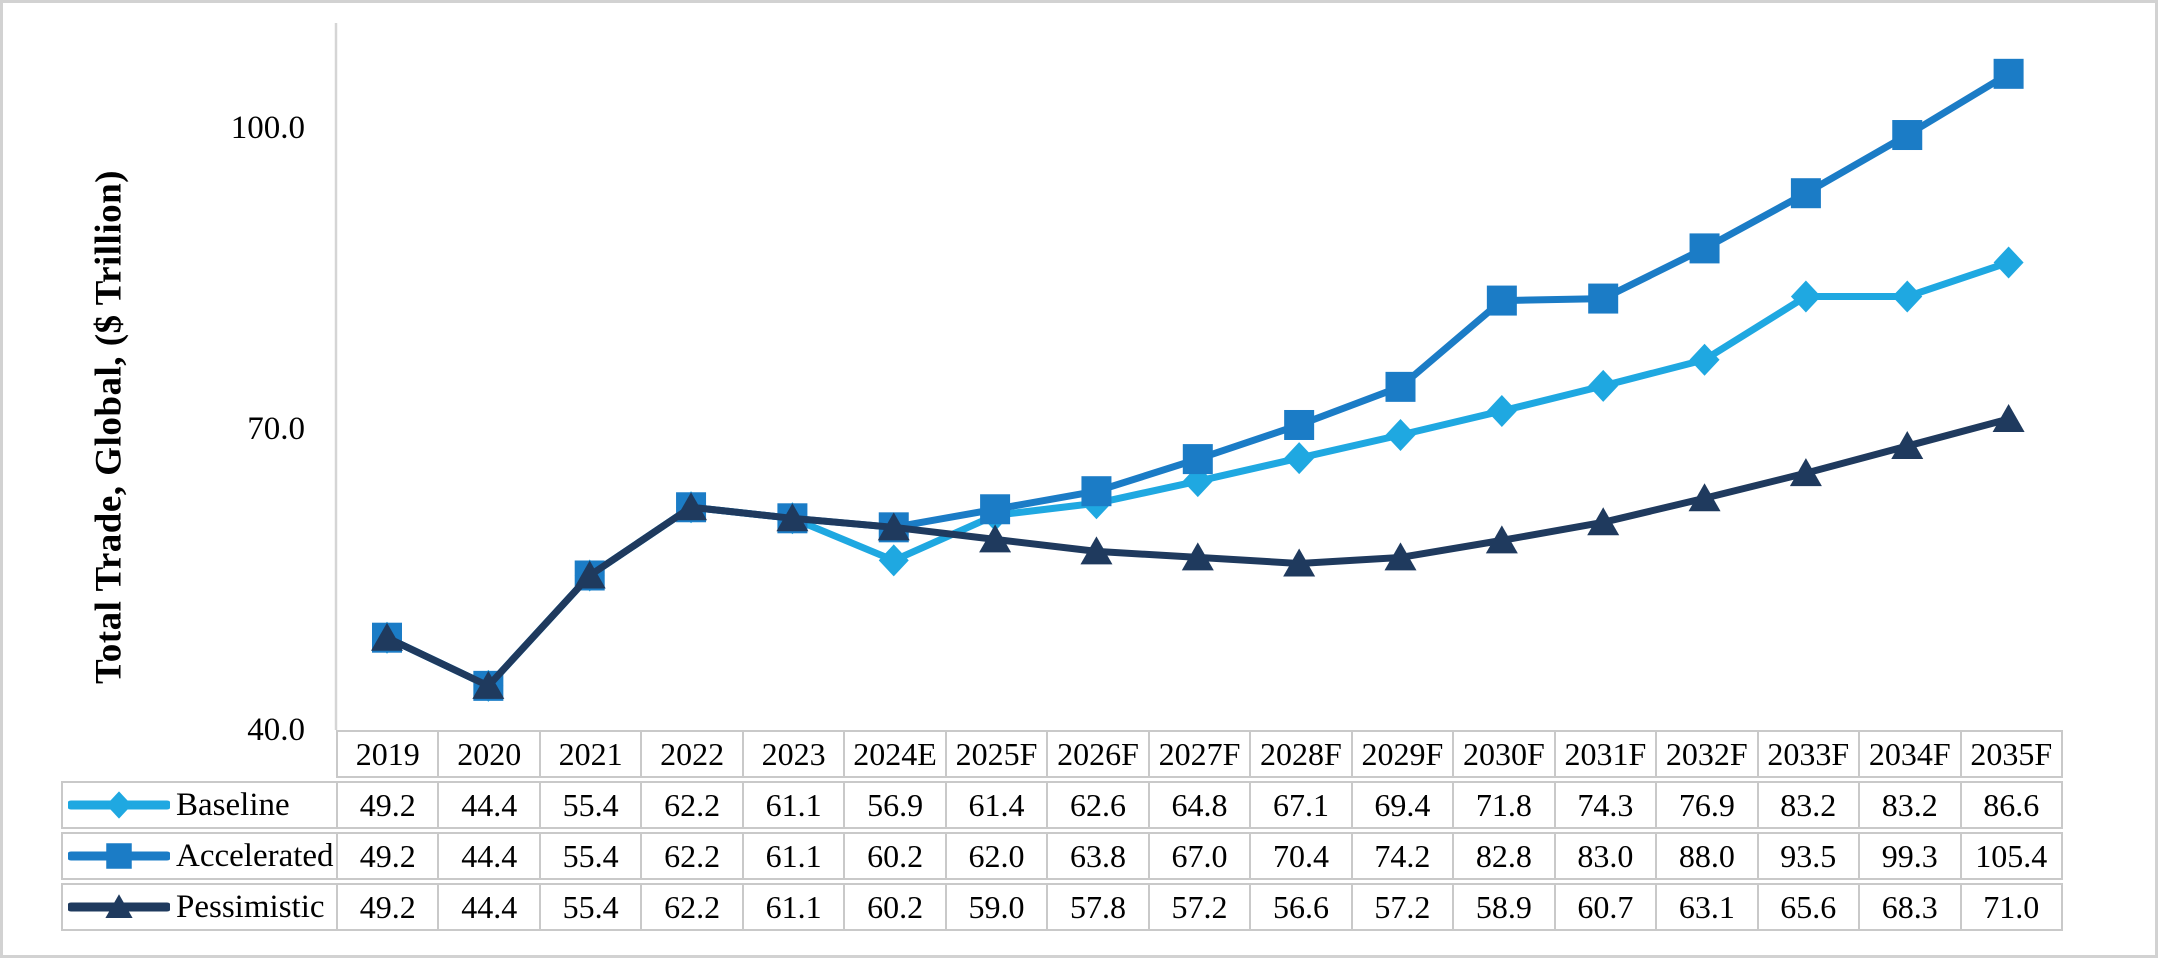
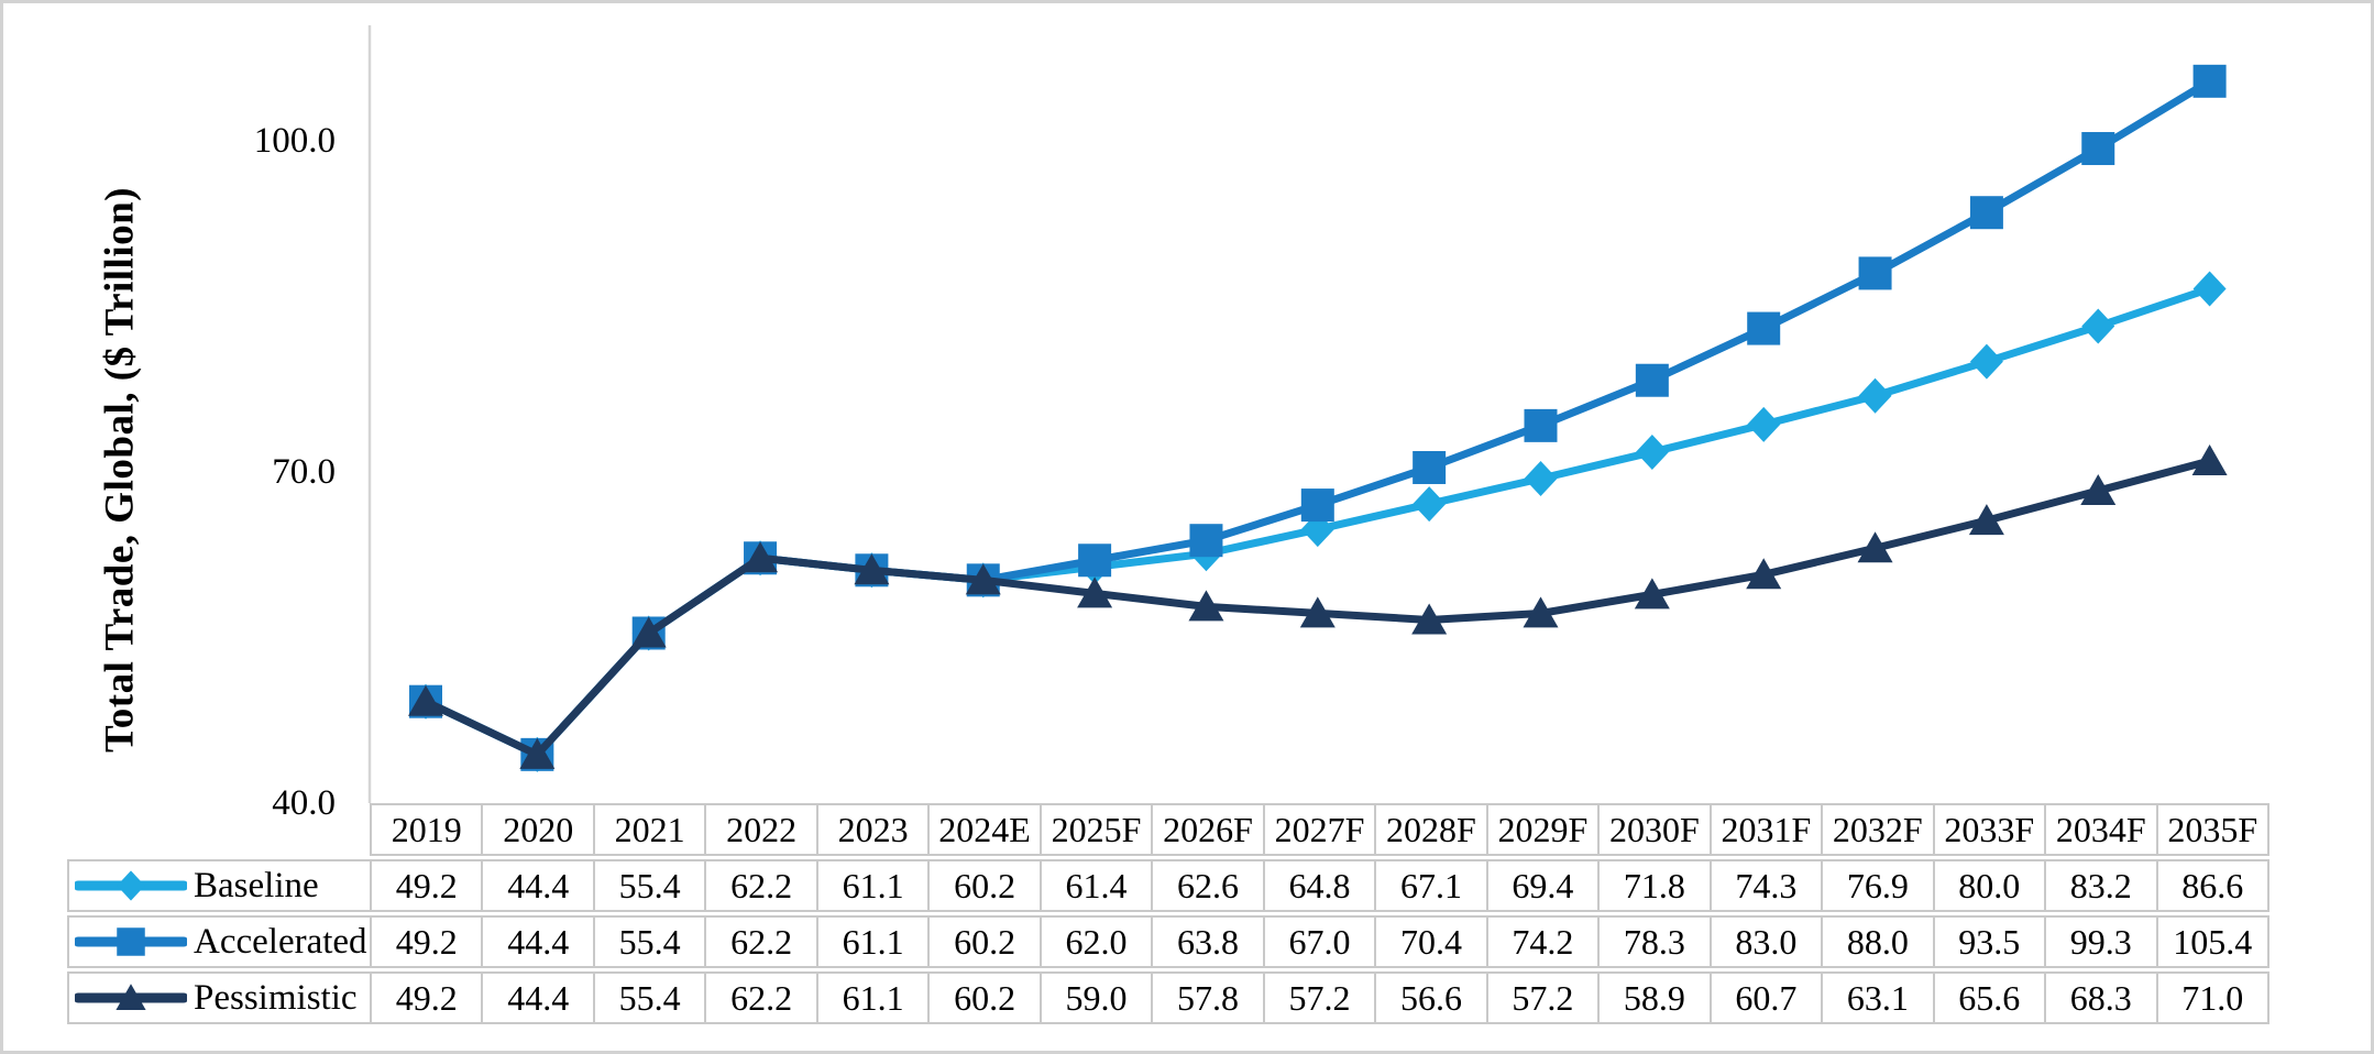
Baseline/2024E: 56.9 -> 60.2
Accelerated/2030F: 82.8 -> 78.3
Baseline/2033F: 83.2 -> 80.0
